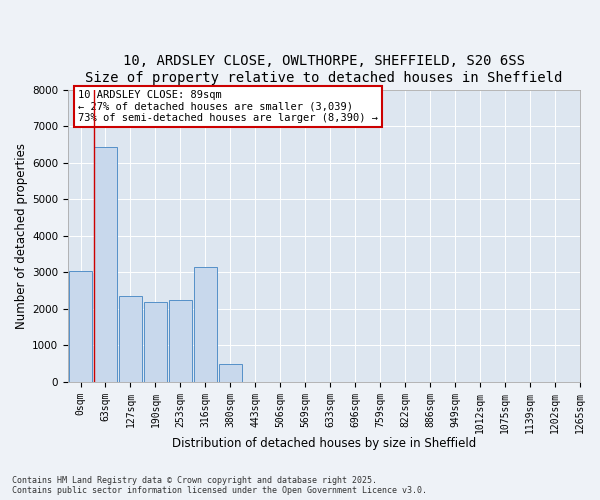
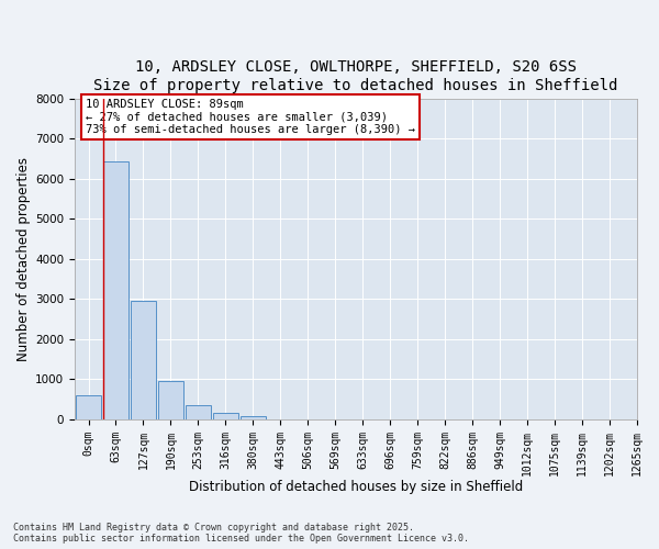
0sqm: 3050 -> 600
127sqm: 2350 -> 2970
190sqm: 2200 -> 960
253sqm: 2250 -> 360
316sqm: 3150 -> 160
380sqm: 500 -> 80
